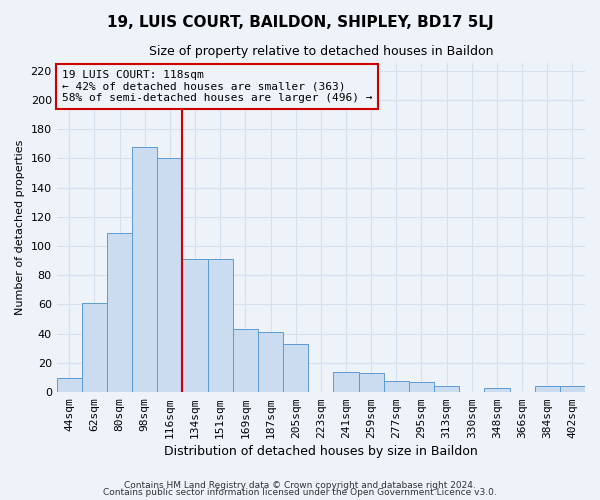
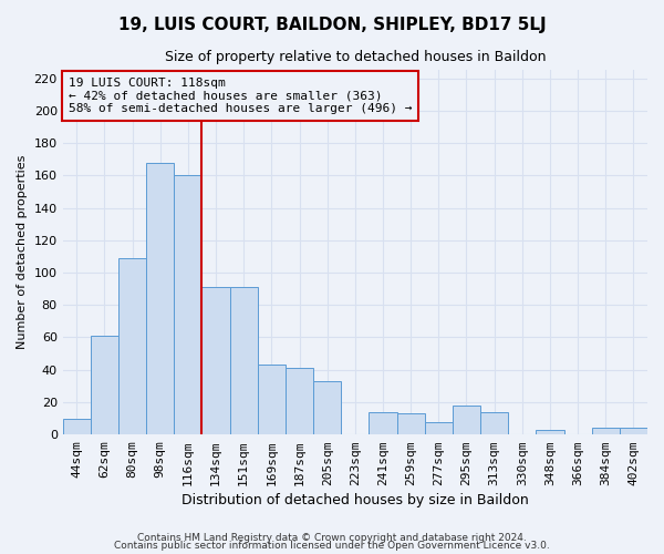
295sqm: 7 -> 18
313sqm: 4 -> 14
